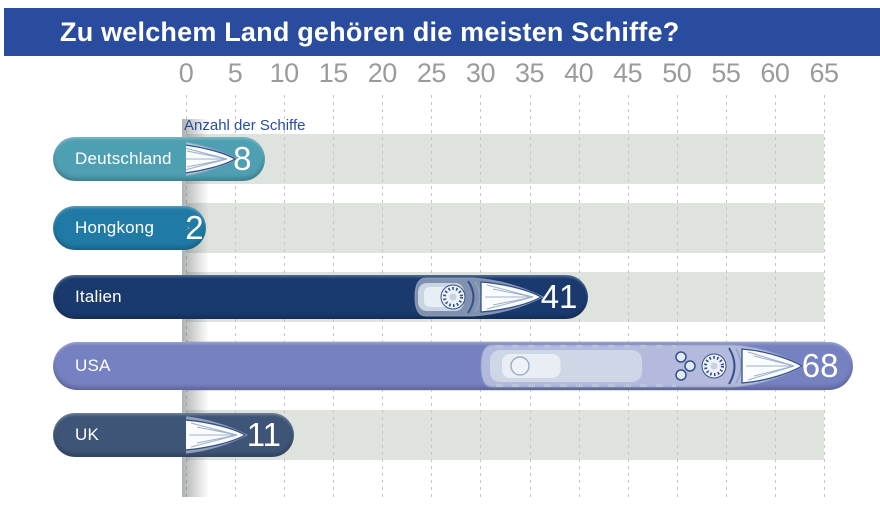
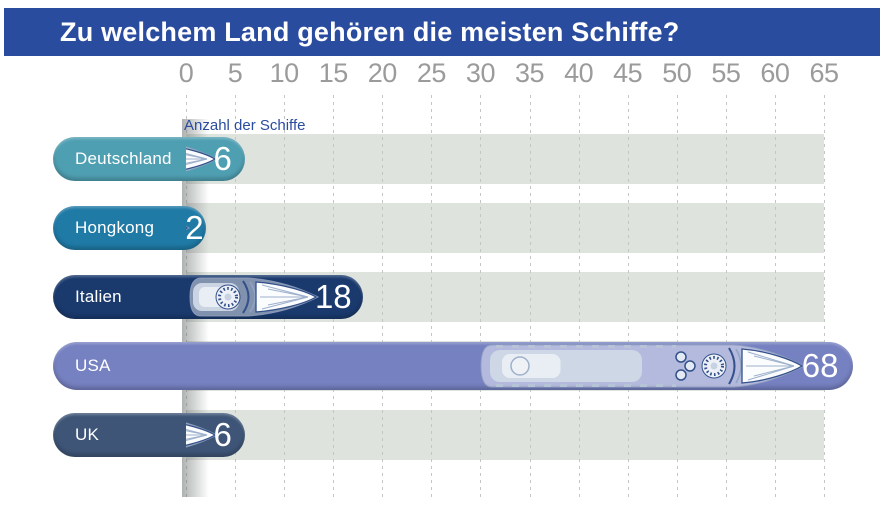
Deutschland: 8 -> 6
Italien: 41 -> 18
UK: 11 -> 6
